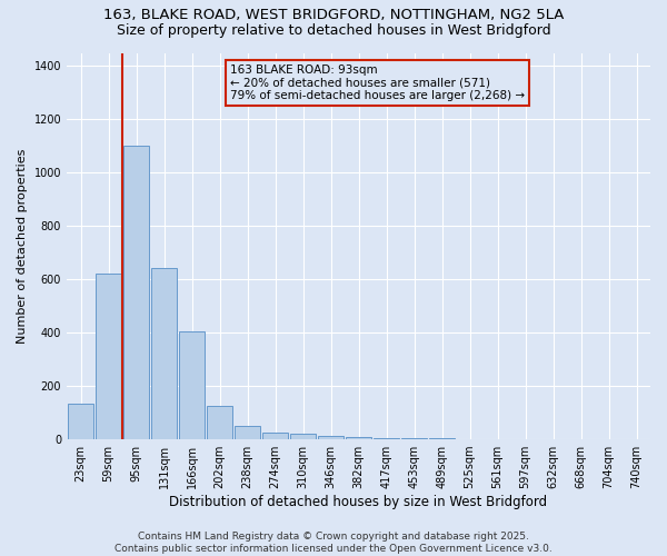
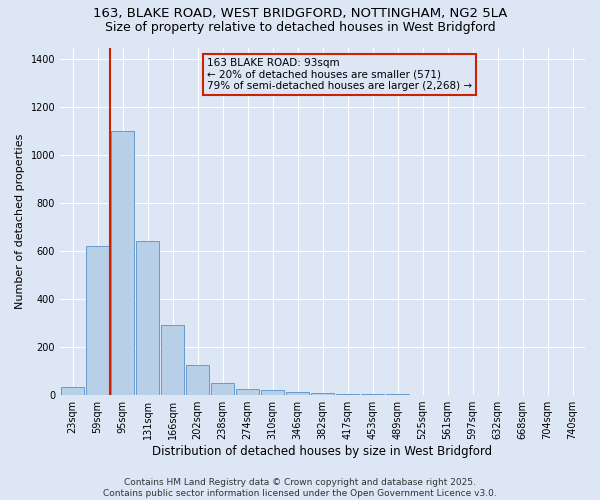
23sqm: 130 -> 30
166sqm: 405 -> 290
